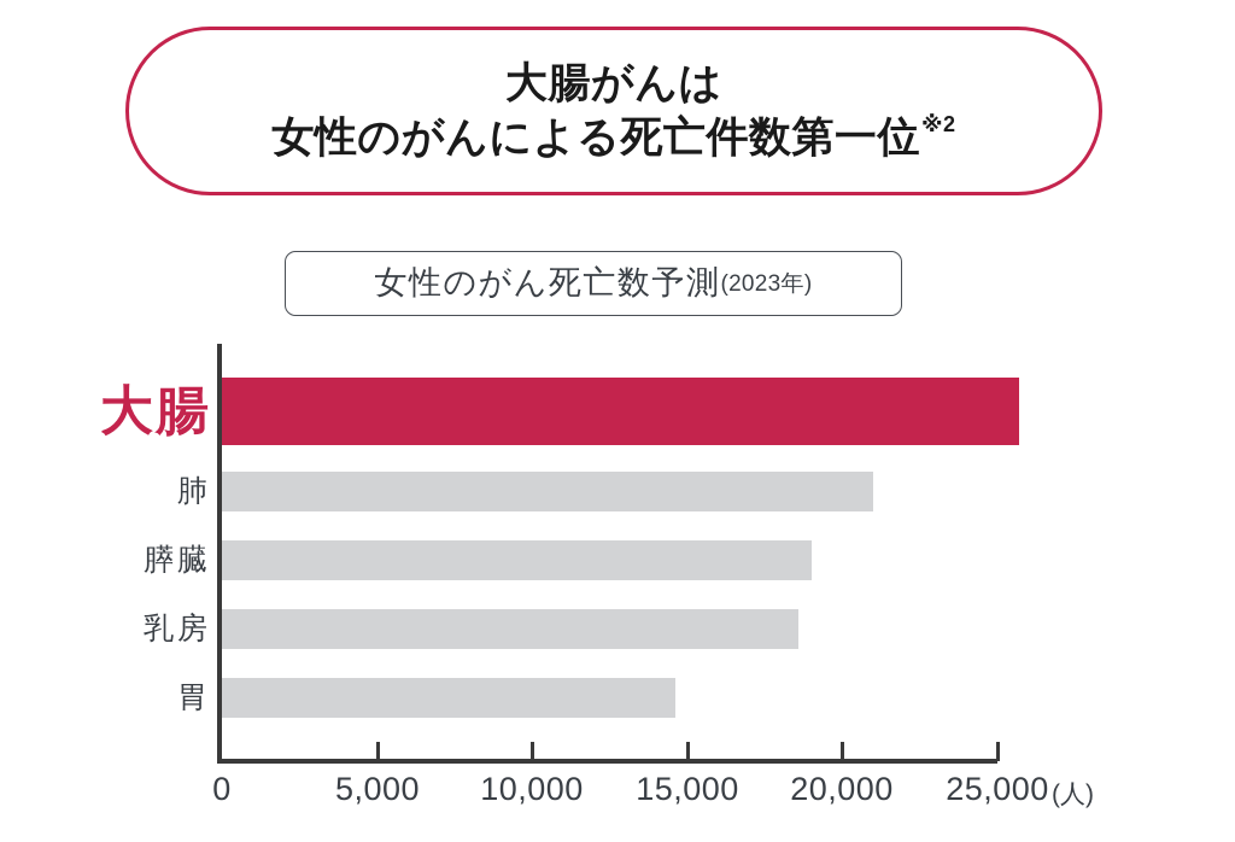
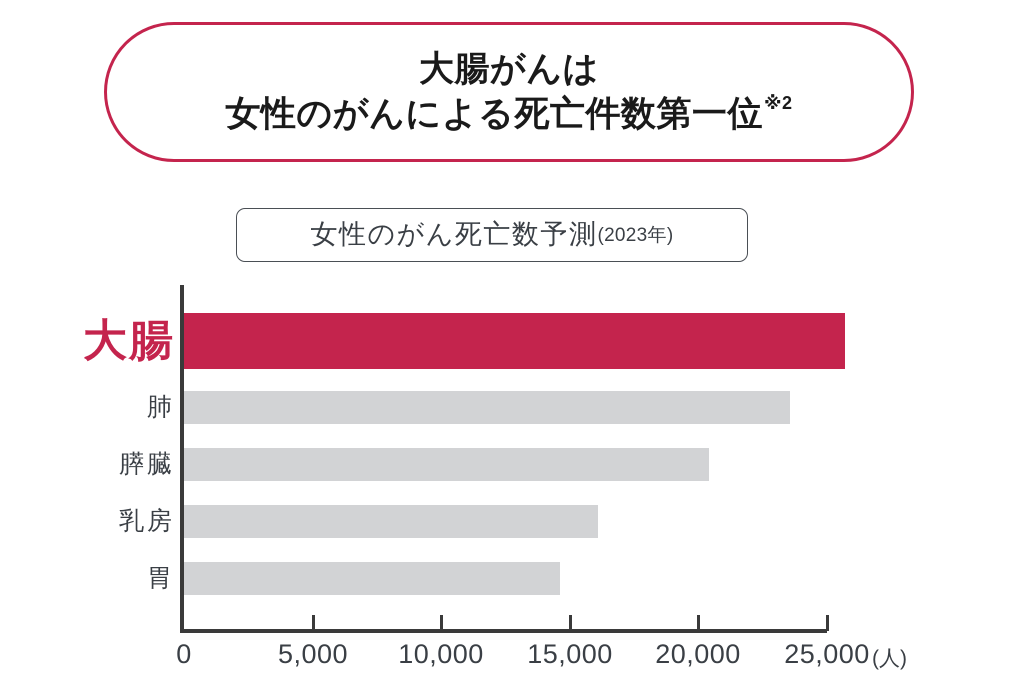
肺: 21000 -> 23600
膵臓: 19000 -> 20400
乳房: 18600 -> 16100
